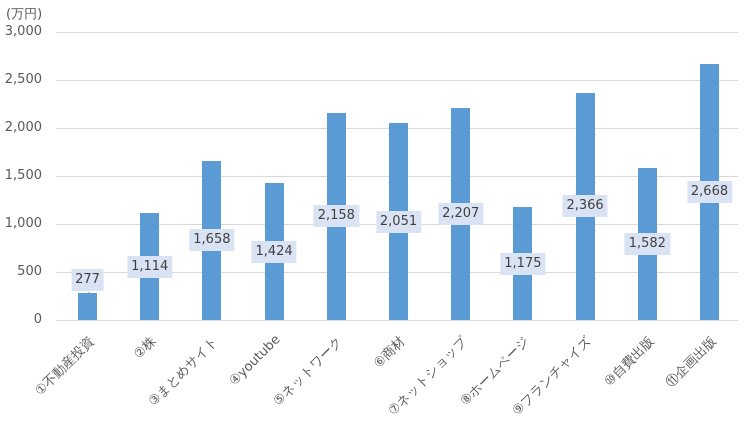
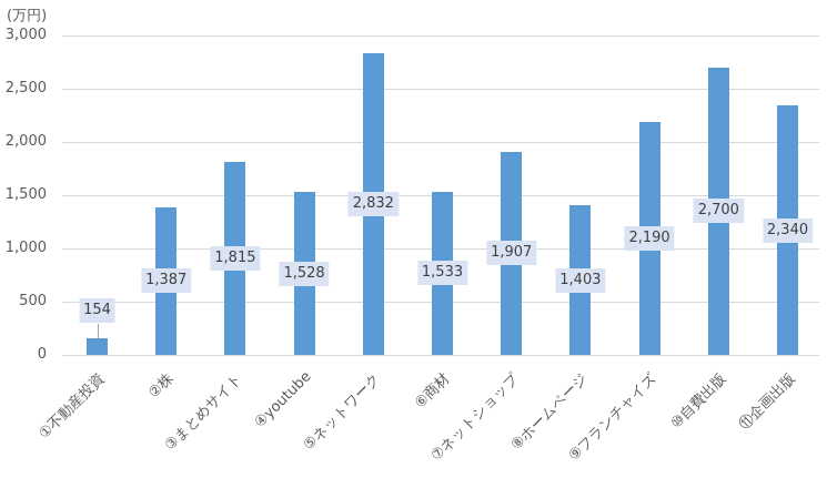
①不動産投資: 277 -> 154
②株: 1,114 -> 1,387
③まとめサイト: 1,658 -> 1,815
④youtube: 1,424 -> 1,528
⑤ネットワーク: 2,158 -> 2,832
⑥商材: 2,051 -> 1,533
⑦ネットショップ: 2,207 -> 1,907
⑧ホームページ: 1,175 -> 1,403
⑨フランチャイズ: 2,366 -> 2,190
⑩自費出版: 1,582 -> 2,700
⑪企画出版: 2,668 -> 2,340
